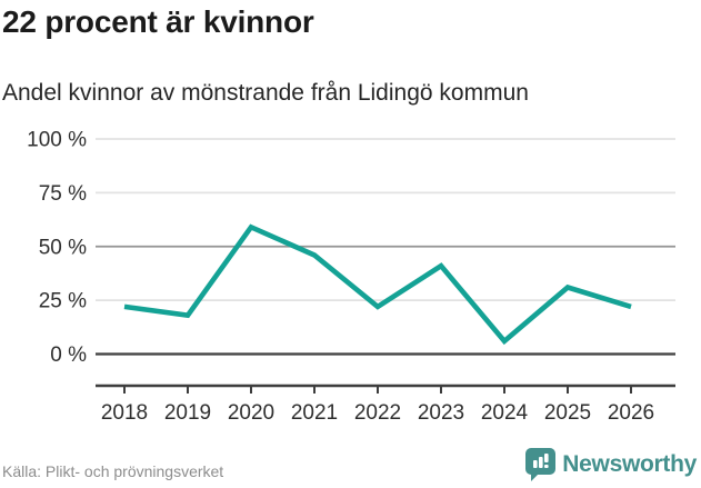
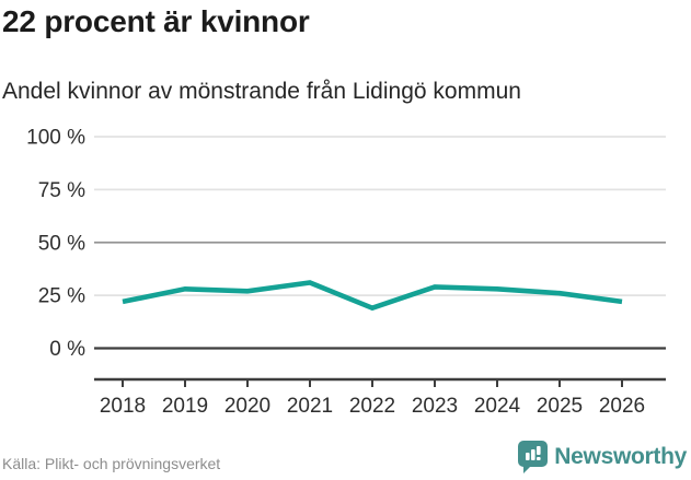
2019: 18% -> 28%
2020: 59% -> 27%
2021: 46% -> 31%
2022: 22% -> 19%
2023: 41% -> 29%
2024: 6% -> 28%
2025: 31% -> 26%
